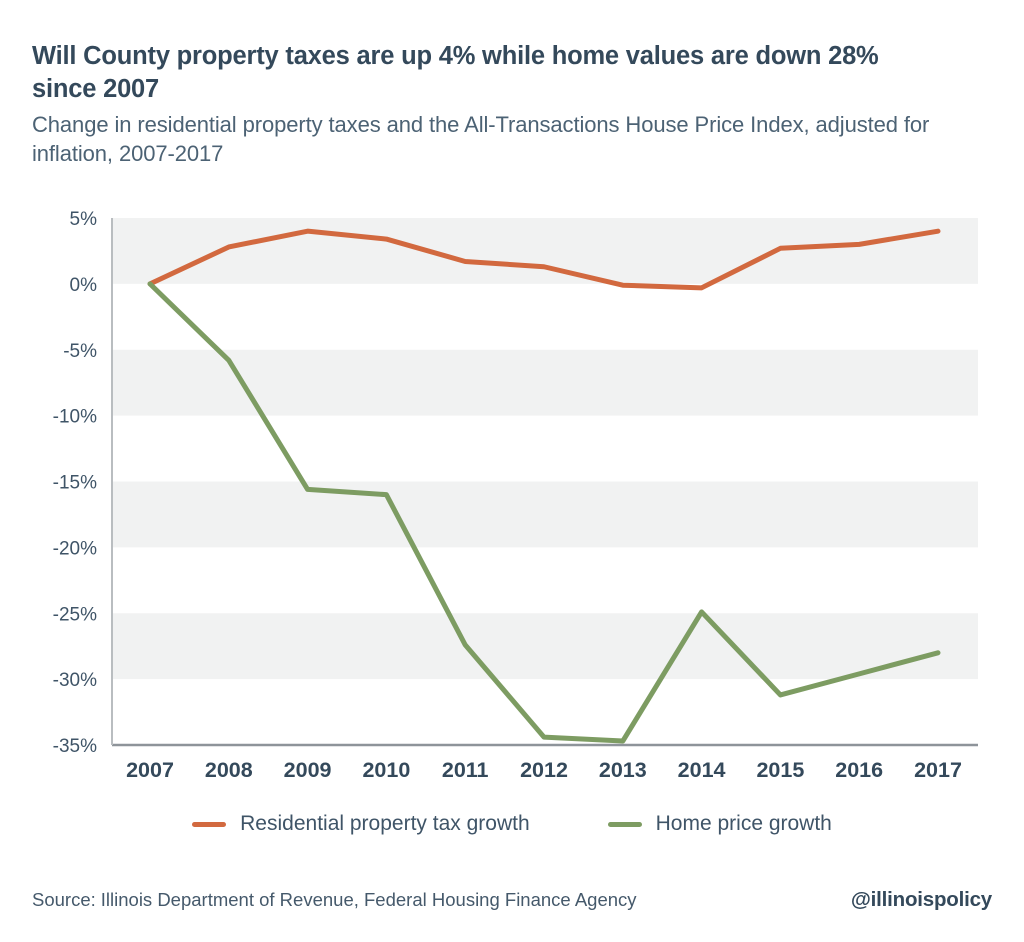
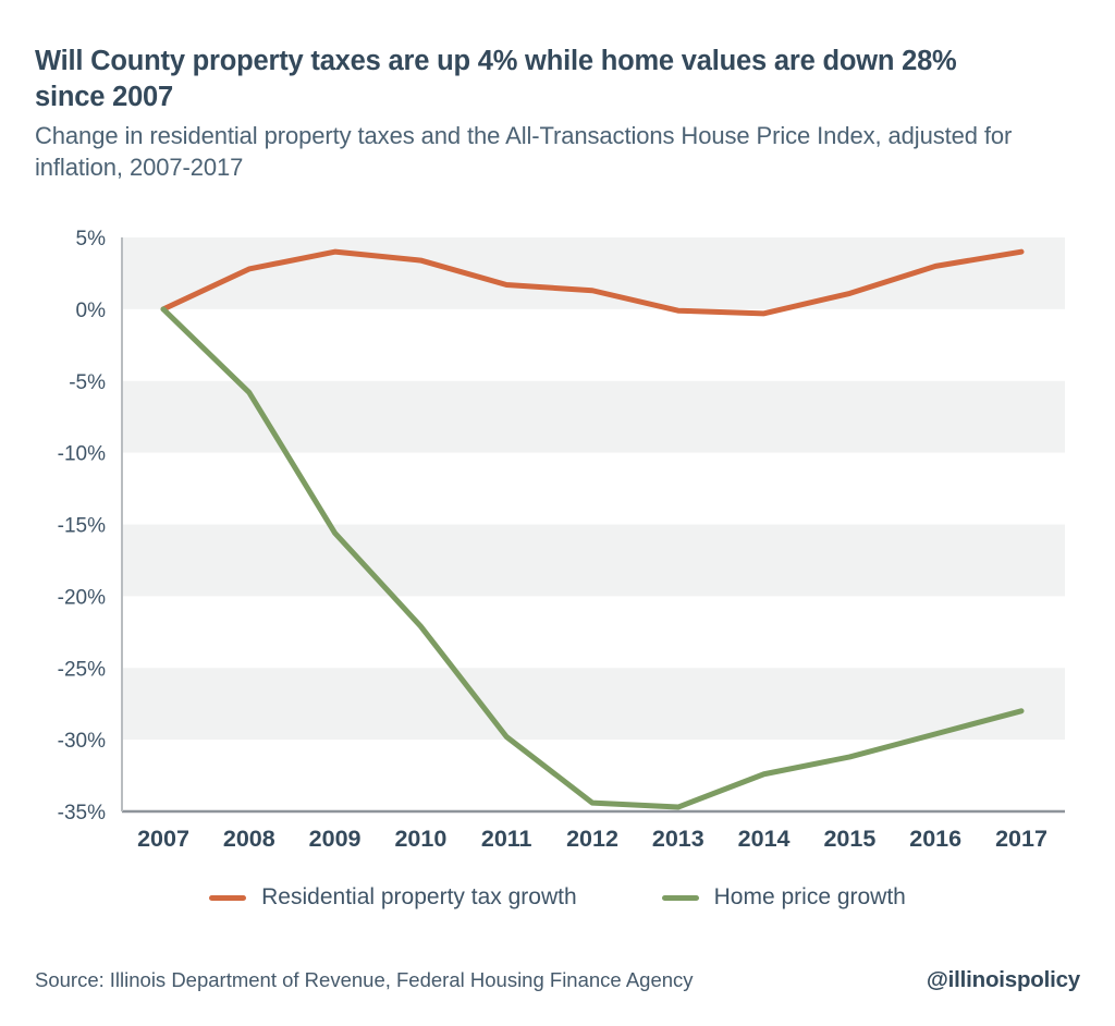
Home price growth/2010: -16.0% -> -22.1%
Home price growth/2011: -27.4% -> -29.8%
Home price growth/2014: -24.9% -> -32.4%
Residential property tax growth/2015: 2.7% -> 1.1%
